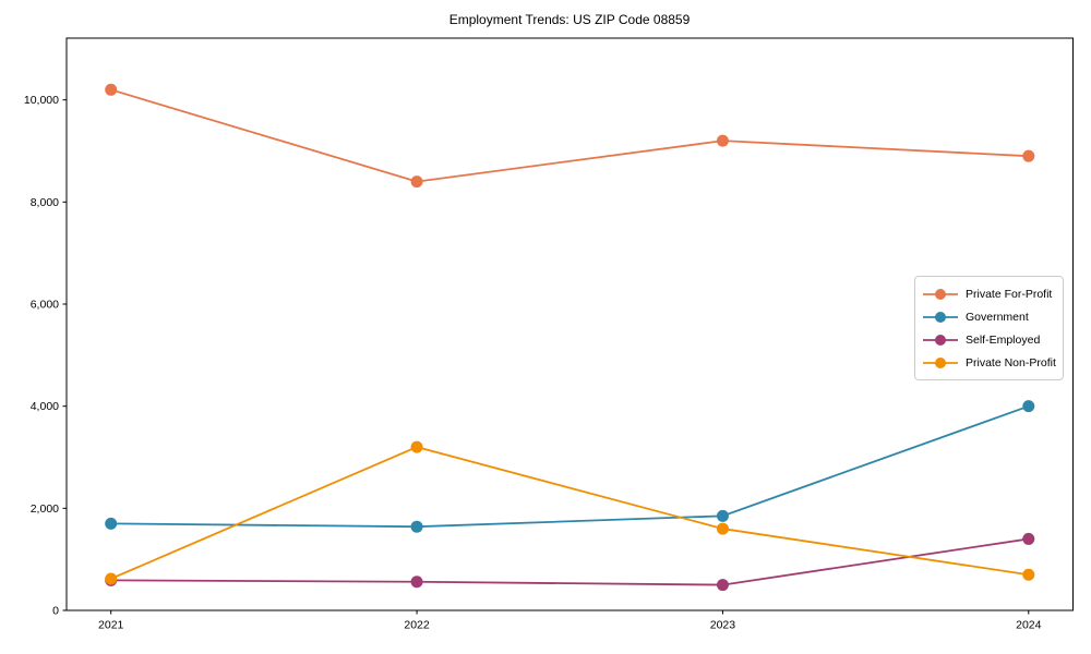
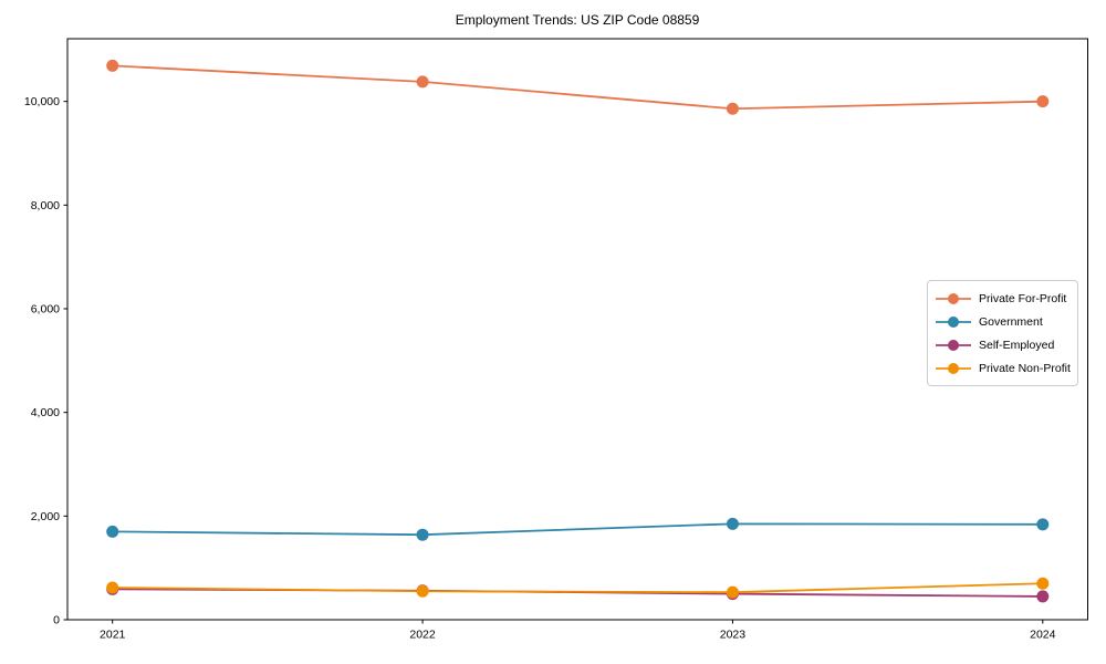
Private For-Profit/2021: 10200 -> 10700
Private For-Profit/2022: 8400 -> 10400
Private Non-Profit/2022: 3200 -> 600
Private For-Profit/2023: 9200 -> 9900
Private Non-Profit/2023: 1600 -> 500
Private For-Profit/2024: 8900 -> 10000
Government/2024: 4000 -> 1800
Self-Employed/2024: 1400 -> 400
